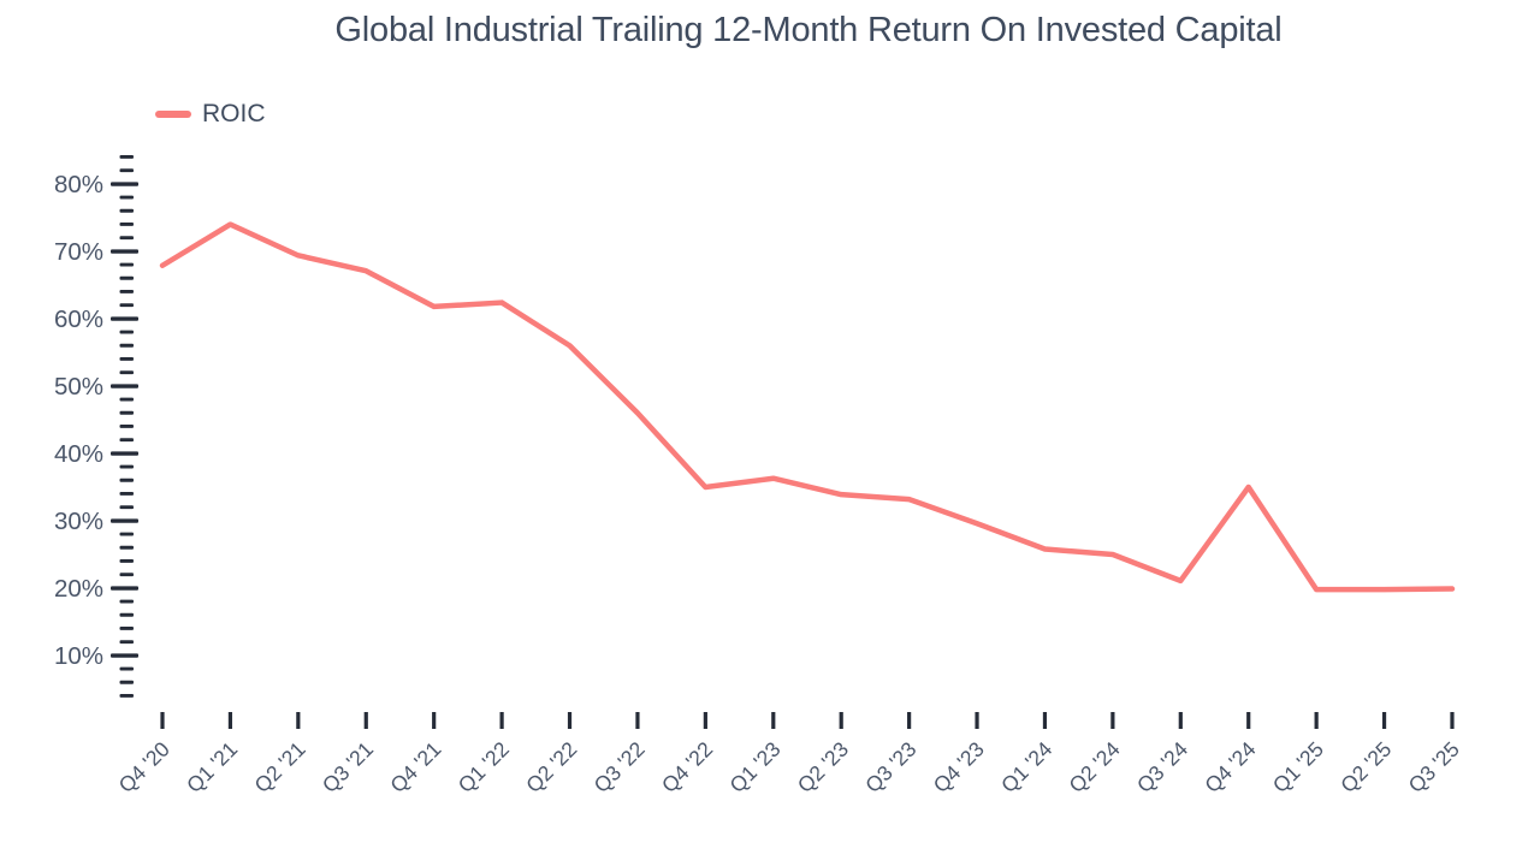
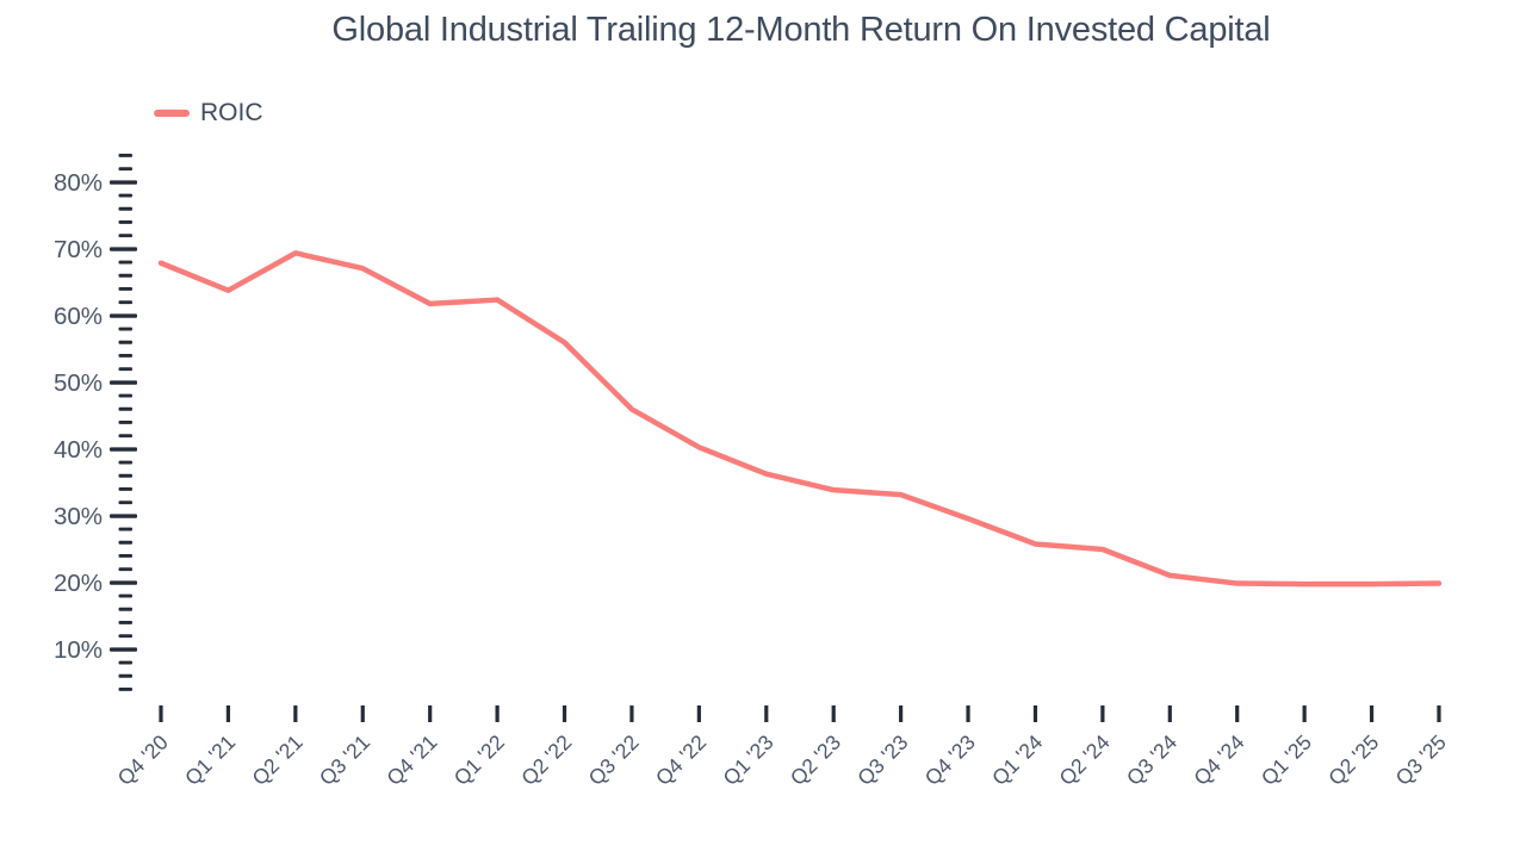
Q1 '21: 74% -> 64%
Q4 '22: 35% -> 40%
Q4 '24: 35% -> 20%
